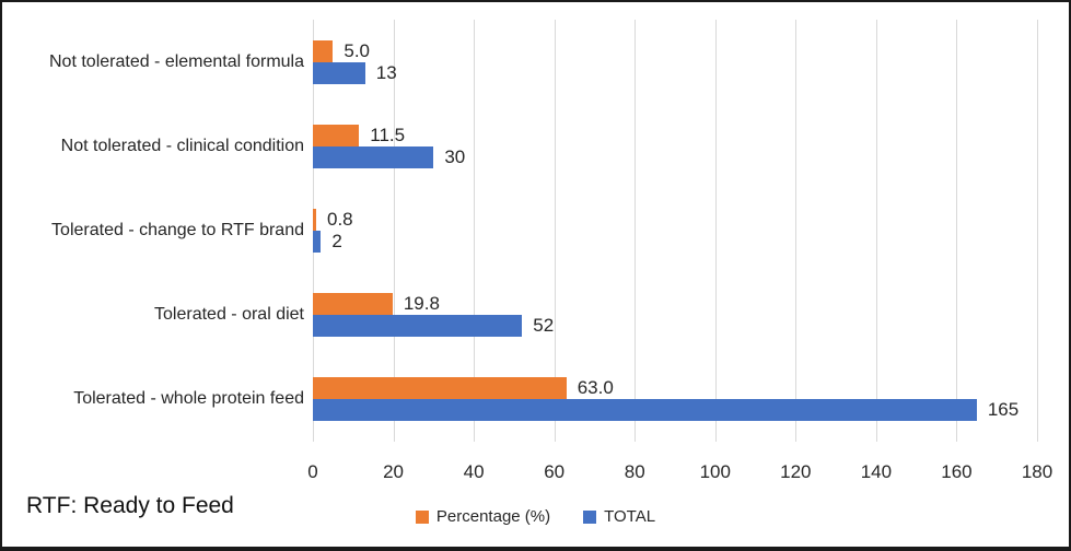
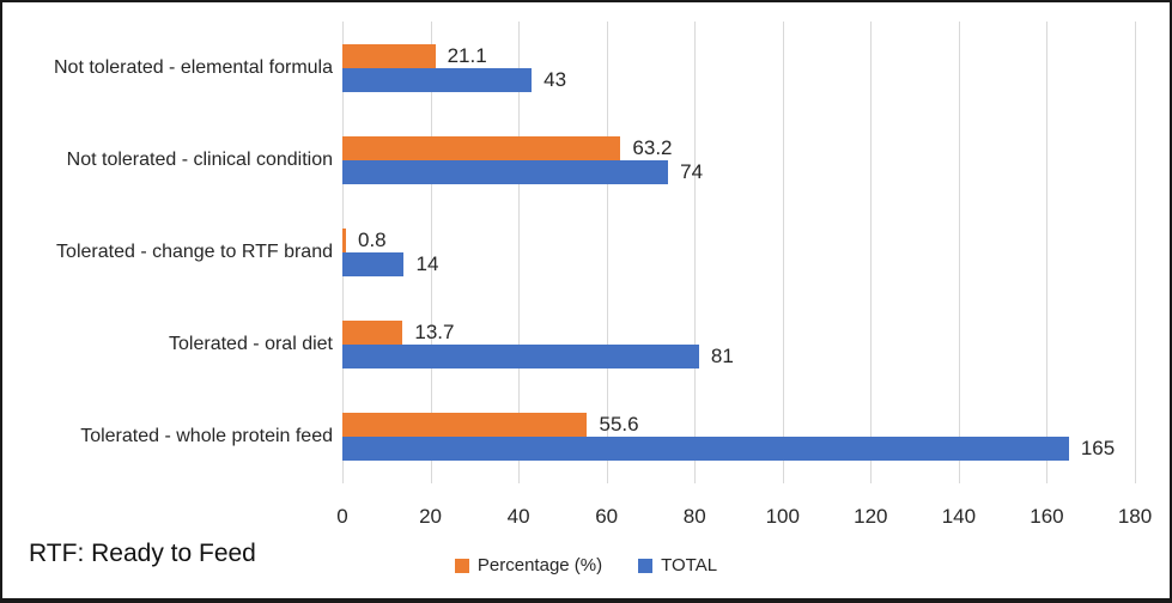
Percentage (%)/Not tolerated - elemental formula: 5.0 -> 21.1
TOTAL/Not tolerated - elemental formula: 13 -> 43
Percentage (%)/Not tolerated - clinical condition: 11.5 -> 63.2
TOTAL/Not tolerated - clinical condition: 30 -> 74
TOTAL/Tolerated - change to RTF brand: 2 -> 14
Percentage (%)/Tolerated - oral diet: 19.8 -> 13.7
TOTAL/Tolerated - oral diet: 52 -> 81
Percentage (%)/Tolerated - whole protein feed: 63.0 -> 55.6
